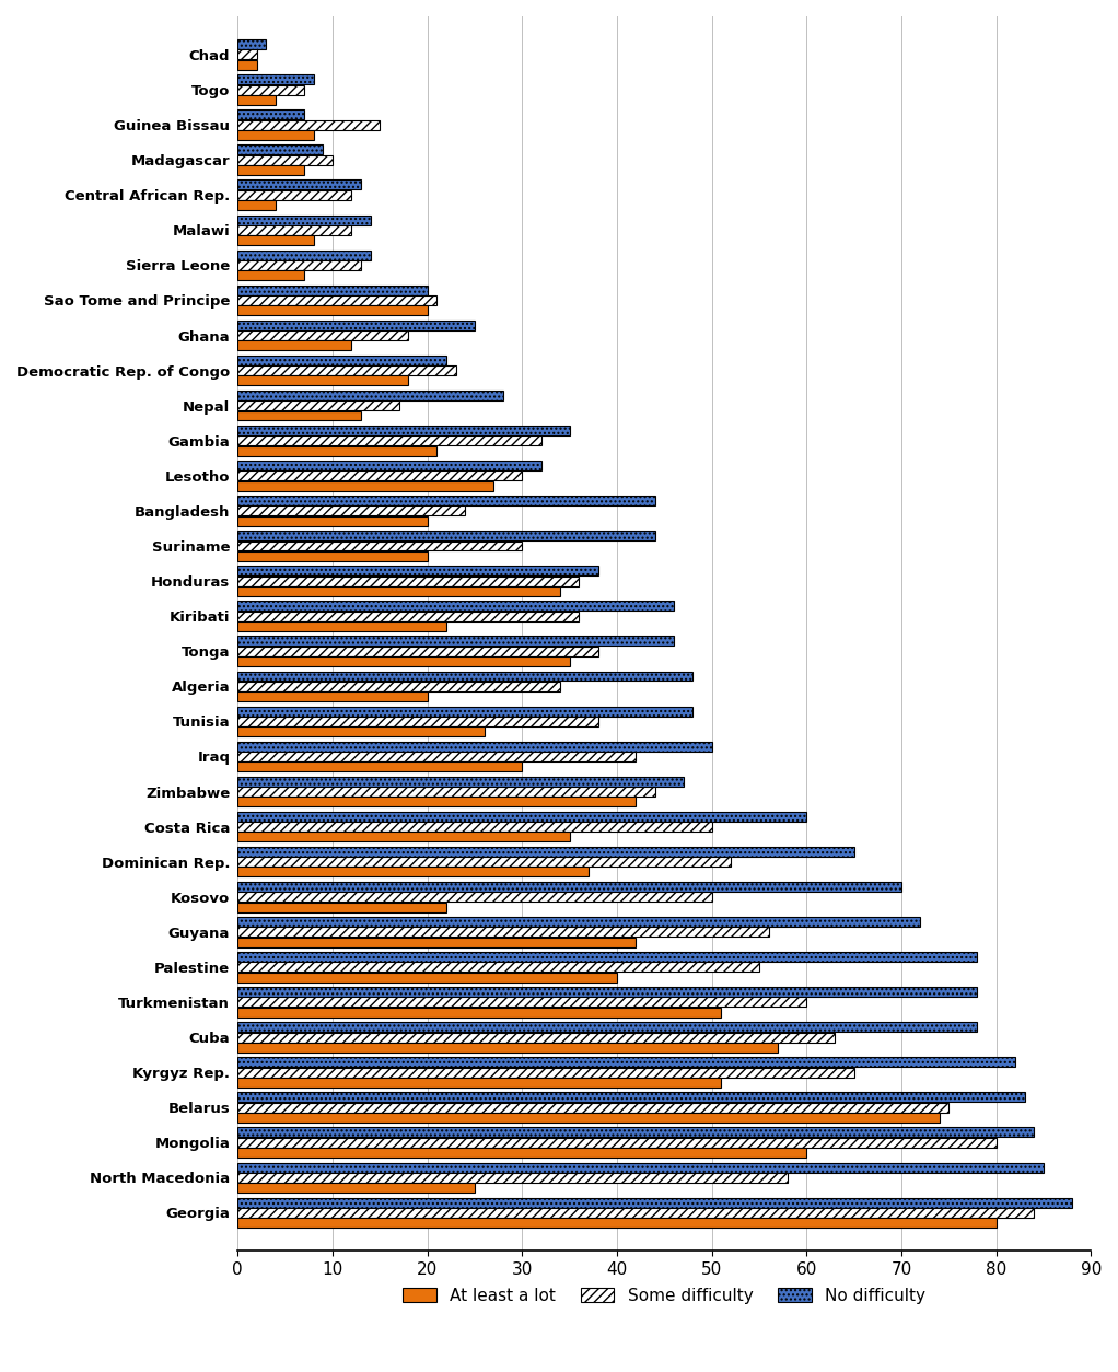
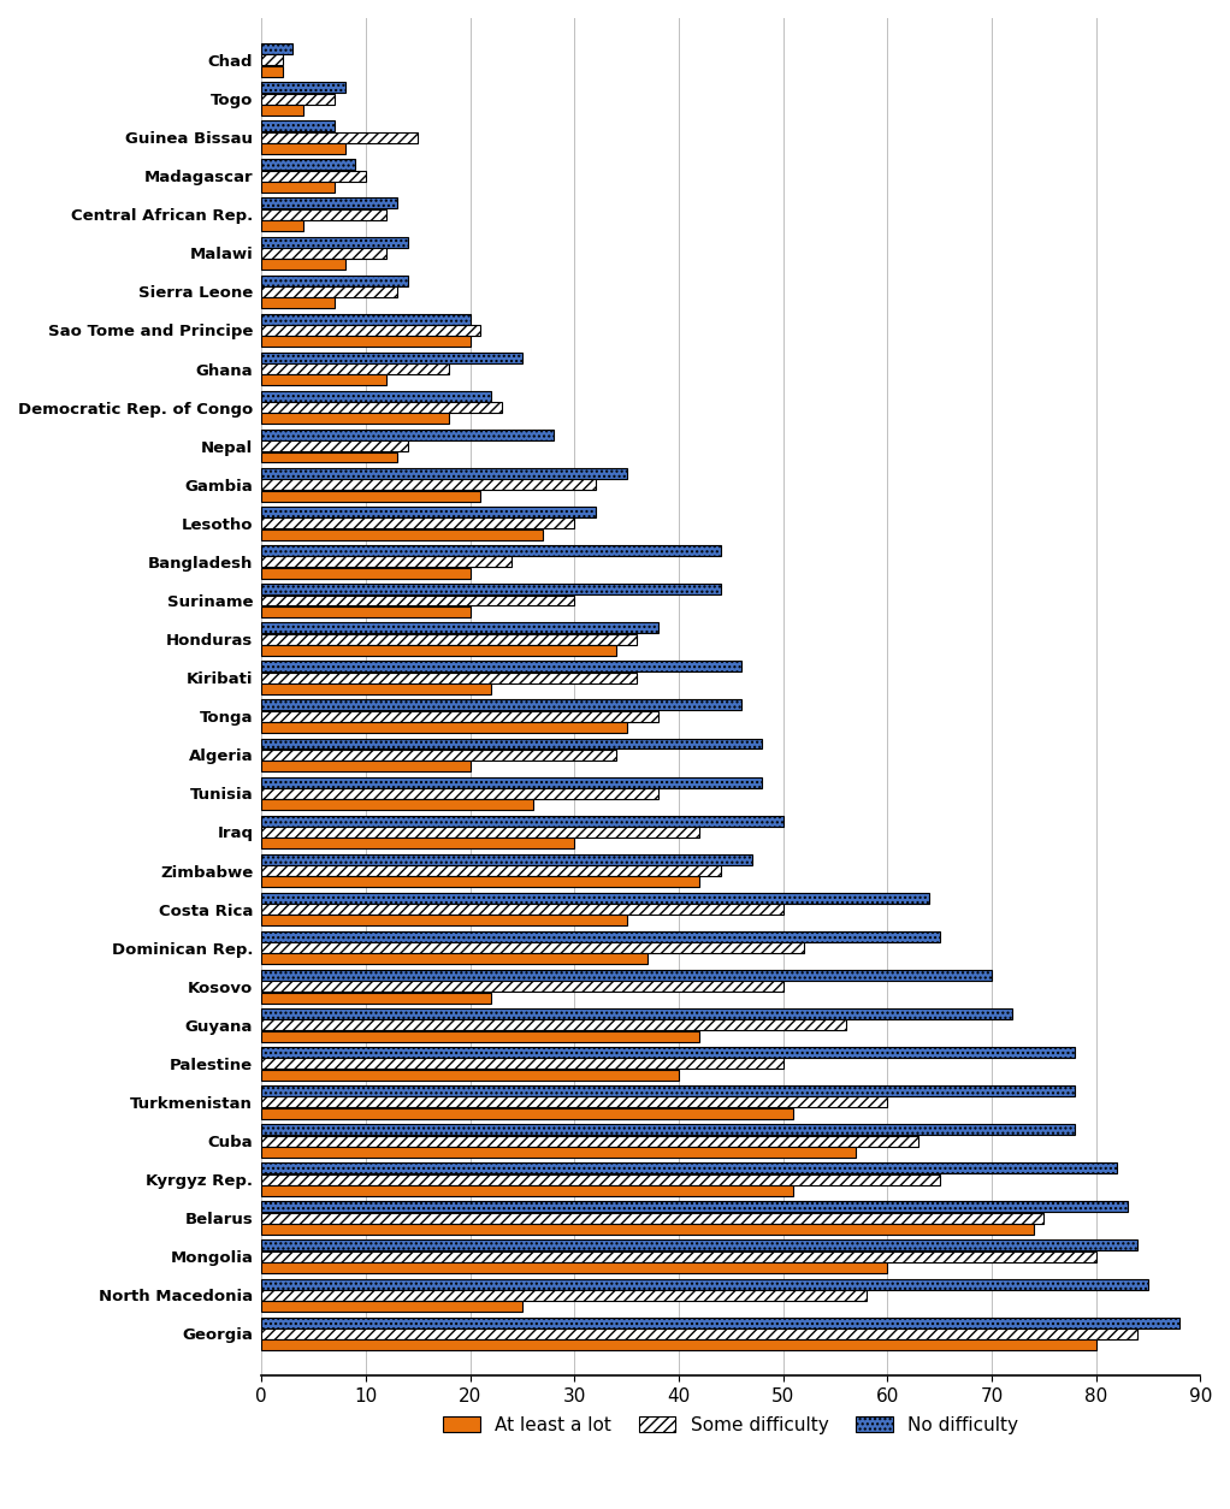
Some difficulty/Nepal: 17 -> 14
No difficulty/Costa Rica: 60 -> 64
Some difficulty/Palestine: 55 -> 50
